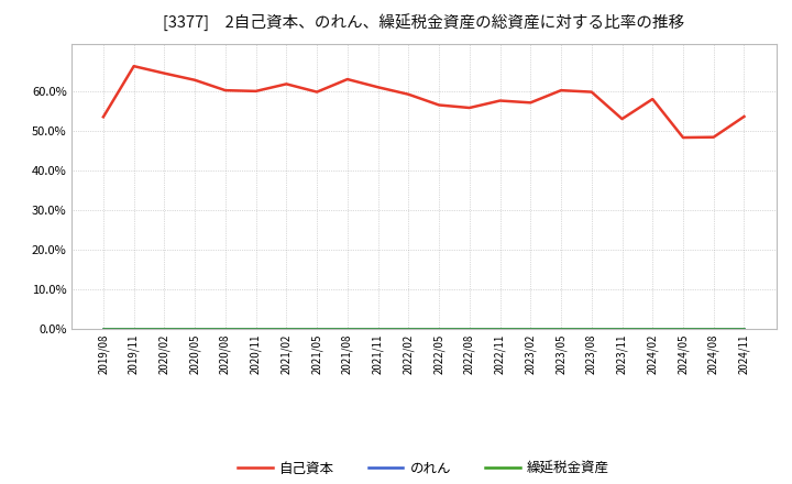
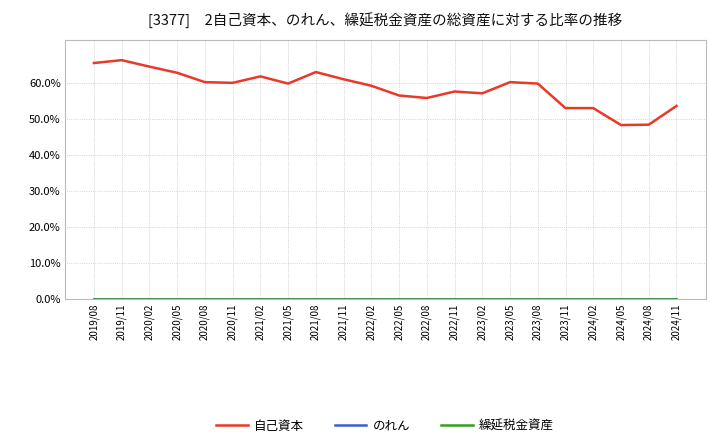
自己資本/2019/08: 53.5% -> 65.5%
自己資本/2024/02: 58.0% -> 53.0%
